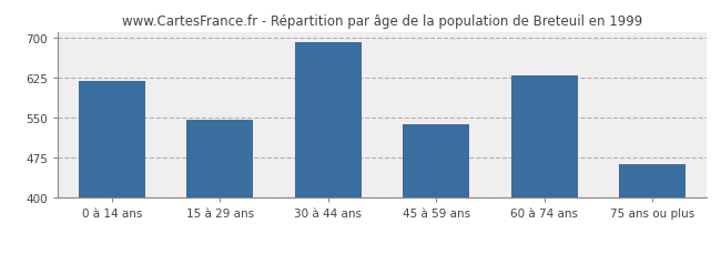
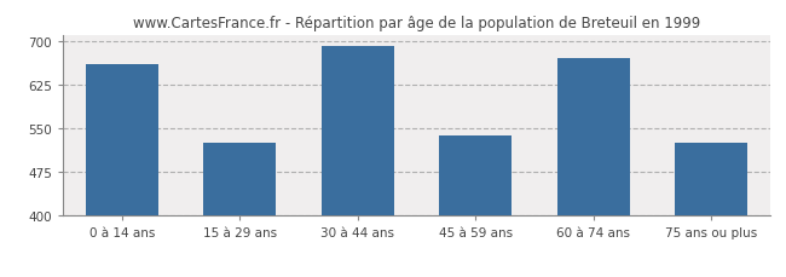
0 à 14 ans: 619 -> 660
15 à 29 ans: 547 -> 525
60 à 74 ans: 629 -> 670
75 ans ou plus: 462 -> 525
